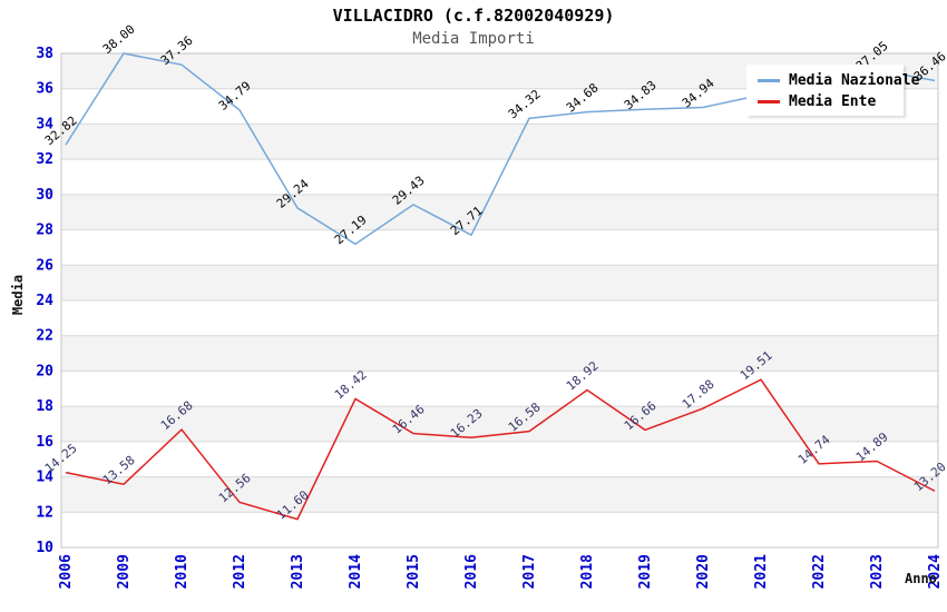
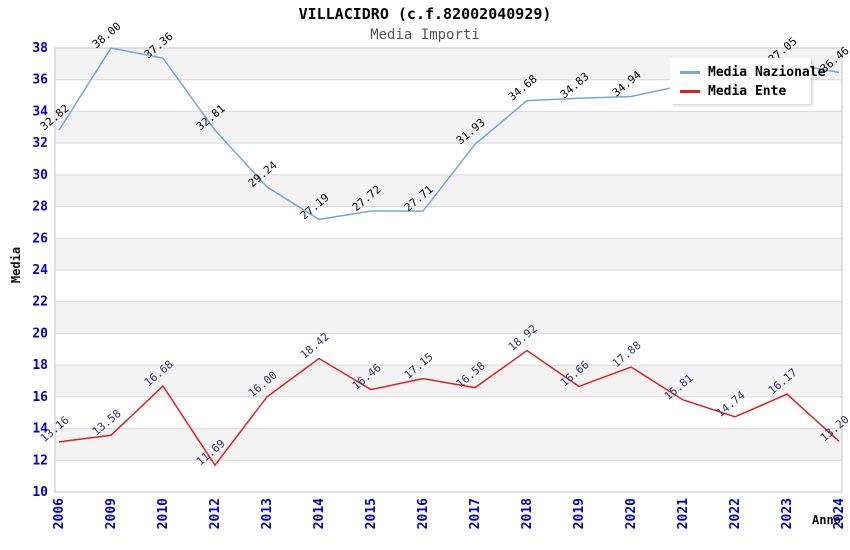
Media Ente/2006: 14.25 -> 13.16
Media Nazionale/2012: 34.79 -> 32.81
Media Ente/2012: 12.56 -> 11.69
Media Ente/2013: 11.60 -> 16.00
Media Nazionale/2015: 29.43 -> 27.72
Media Ente/2016: 16.23 -> 17.15
Media Nazionale/2017: 34.32 -> 31.93
Media Ente/2021: 19.51 -> 15.81
Media Ente/2023: 14.89 -> 16.17
